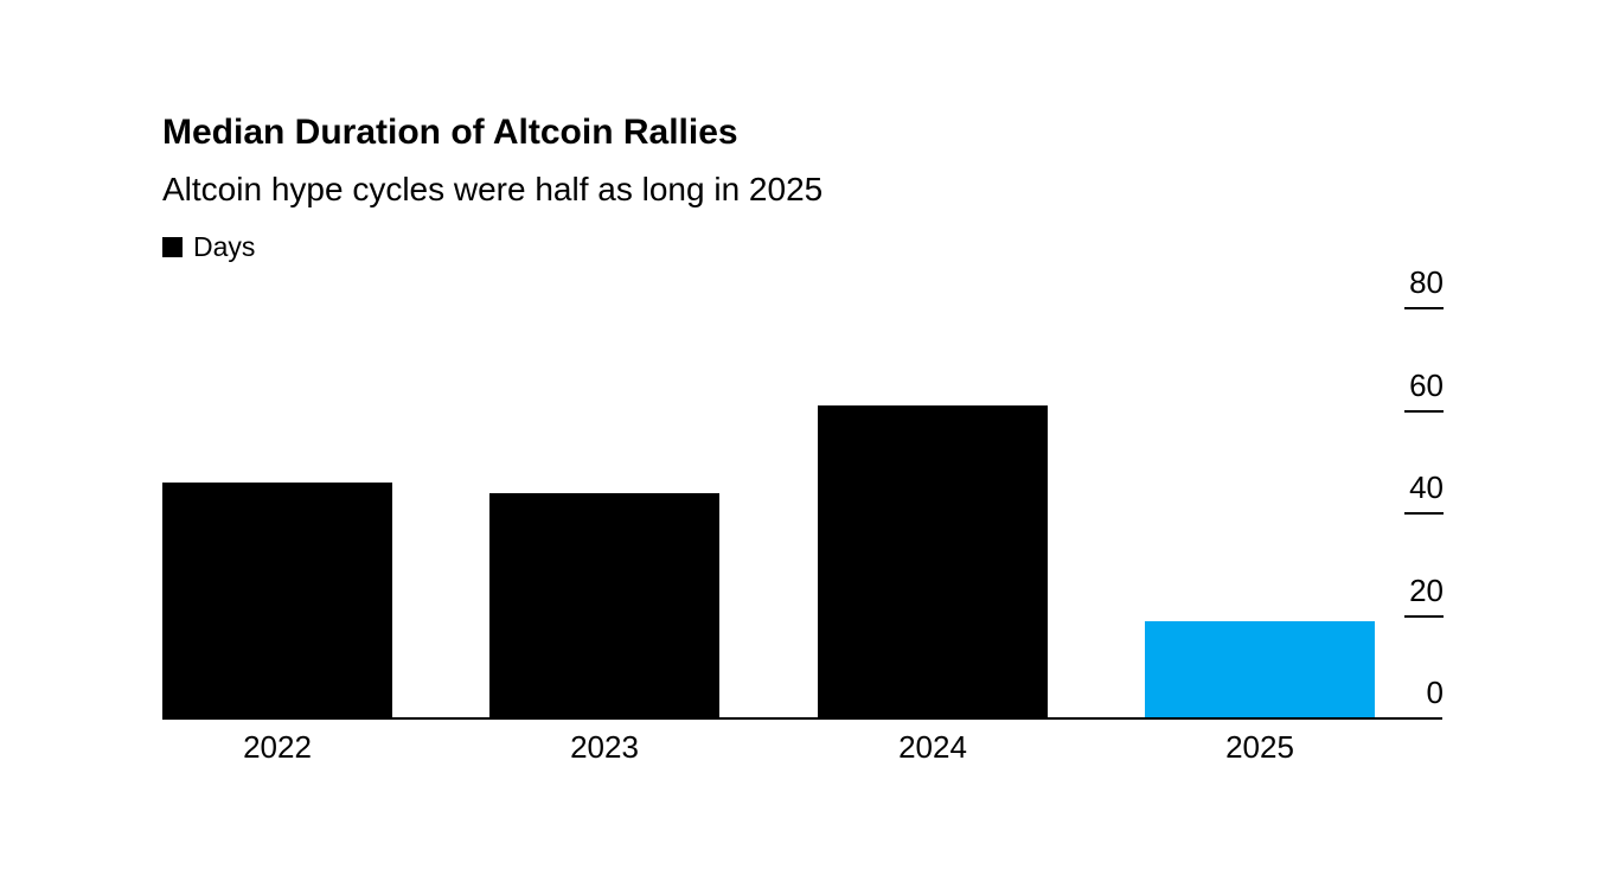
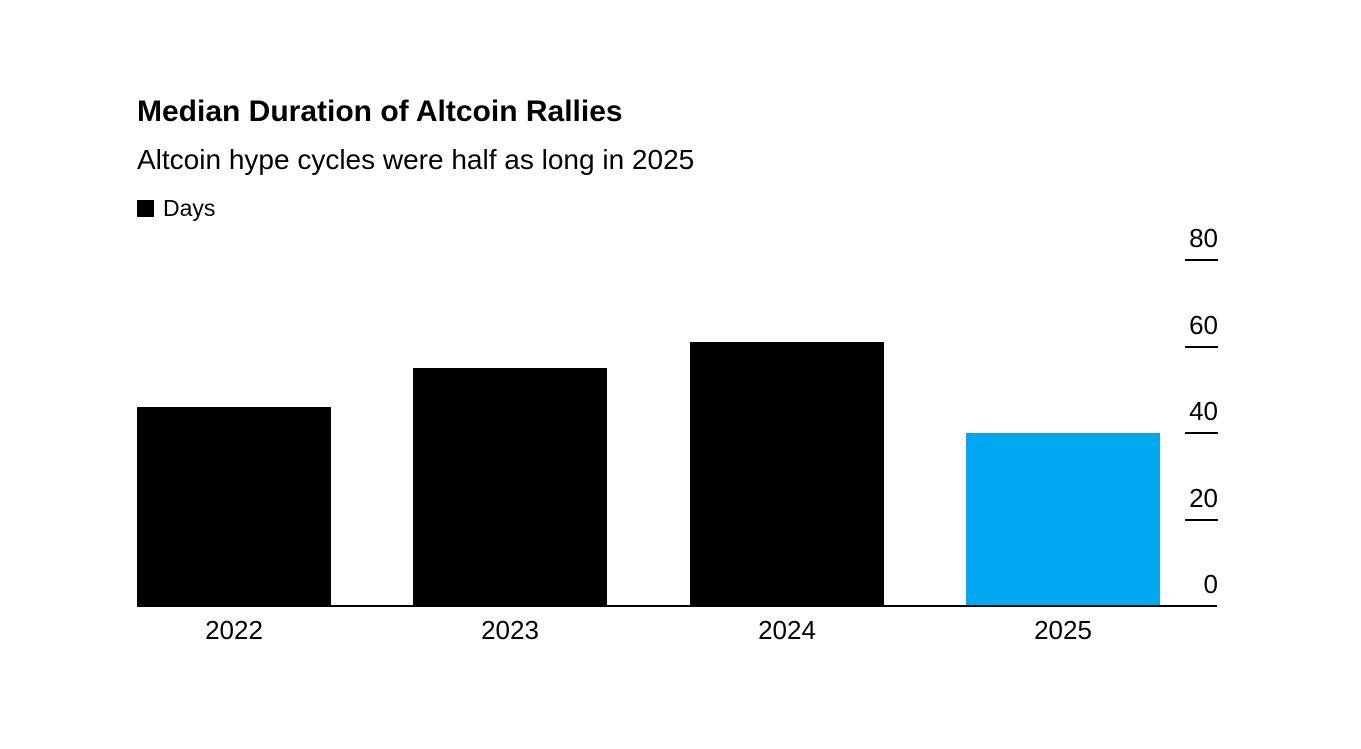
2023: 44 -> 55
2025: 19 -> 40
